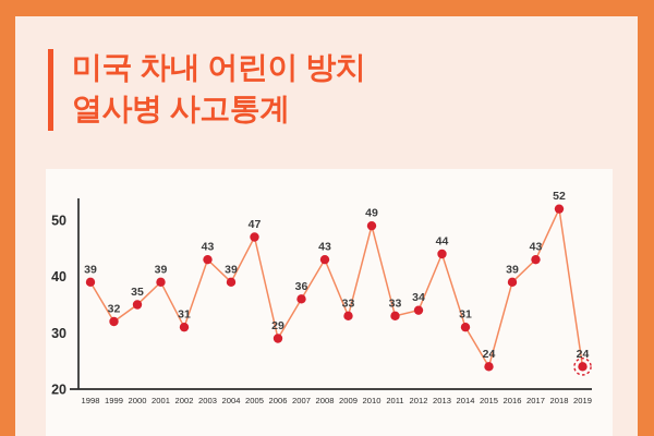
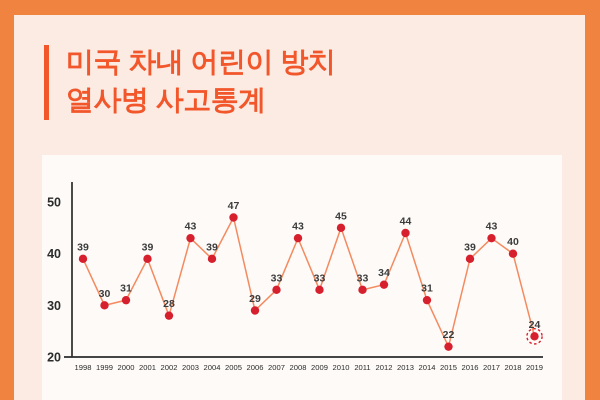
1999: 32 -> 30
2000: 35 -> 31
2002: 31 -> 28
2007: 36 -> 33
2010: 49 -> 45
2015: 24 -> 22
2018: 52 -> 40
